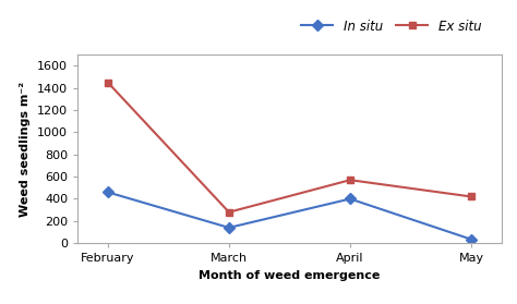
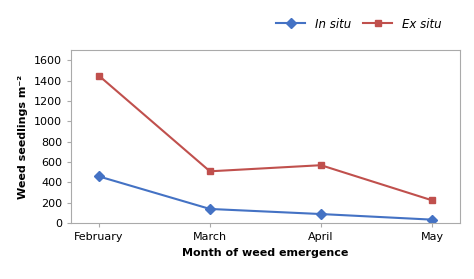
Ex situ/March: 280 -> 510
In situ/April: 400 -> 90
Ex situ/May: 420 -> 220
